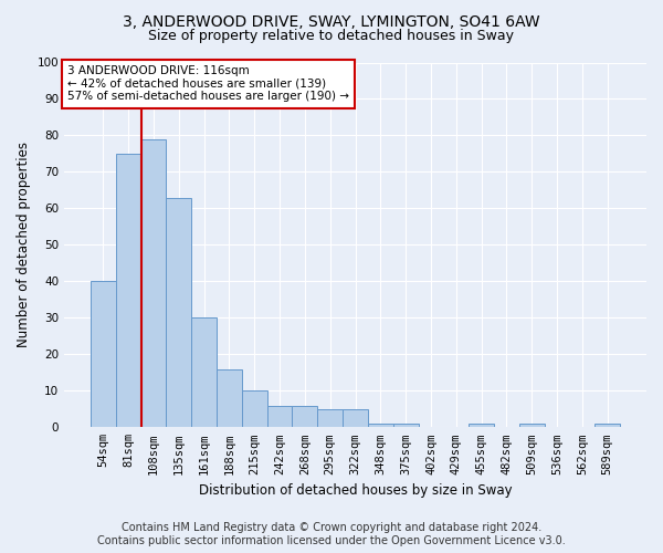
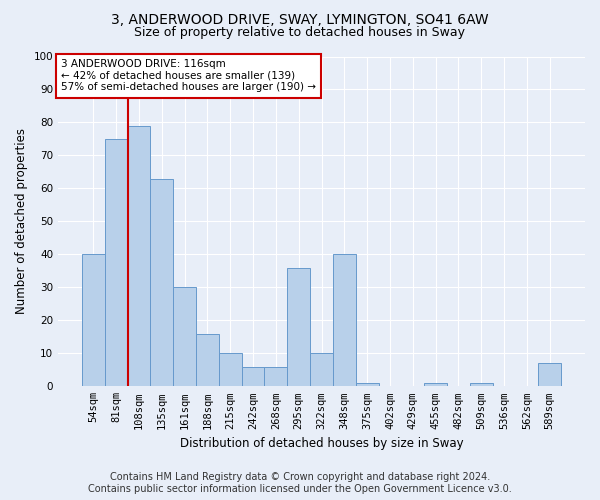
295sqm: 5 -> 36
322sqm: 5 -> 10
348sqm: 1 -> 40
589sqm: 1 -> 7
